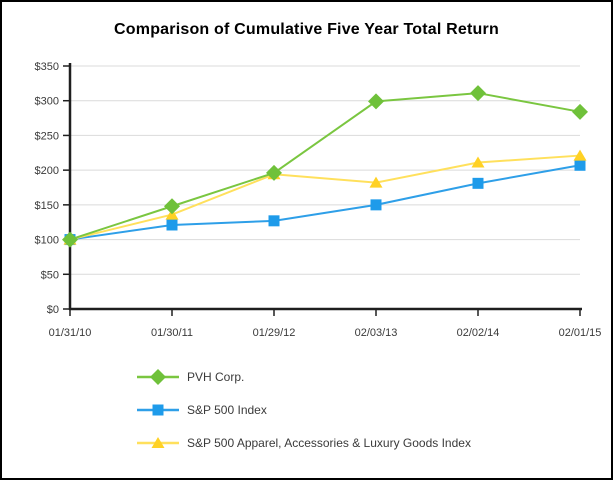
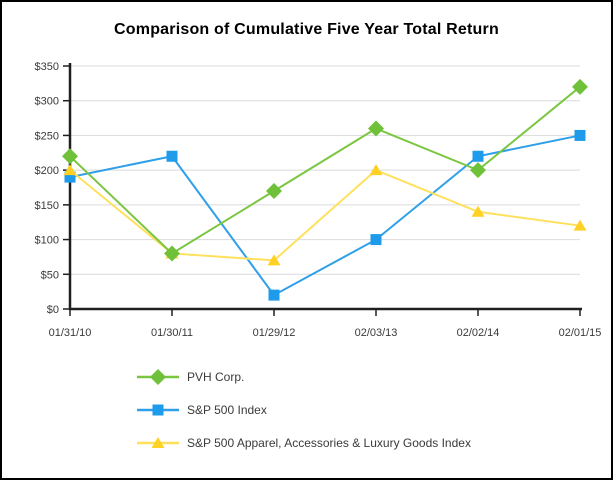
PVH Corp./01/31/10: $100 -> $220
S&P 500 Index/01/31/10: $100 -> $190
S&P 500 Apparel, Accessories & Luxury Goods Index/01/31/10: $100 -> $200
PVH Corp./01/30/11: $150 -> $80
S&P 500 Index/01/30/11: $120 -> $220
S&P 500 Apparel, Accessories & Luxury Goods Index/01/30/11: $140 -> $80
PVH Corp./01/29/12: $200 -> $170
S&P 500 Index/01/29/12: $130 -> $20
S&P 500 Apparel, Accessories & Luxury Goods Index/01/29/12: $190 -> $70
PVH Corp./02/03/13: $300 -> $260
S&P 500 Index/02/03/13: $150 -> $100
S&P 500 Apparel, Accessories & Luxury Goods Index/02/03/13: $180 -> $200
PVH Corp./02/02/14: $310 -> $200
S&P 500 Index/02/02/14: $180 -> $220
S&P 500 Apparel, Accessories & Luxury Goods Index/02/02/14: $210 -> $140
PVH Corp./02/01/15: $280 -> $320
S&P 500 Index/02/01/15: $210 -> $250
S&P 500 Apparel, Accessories & Luxury Goods Index/02/01/15: $220 -> $120
